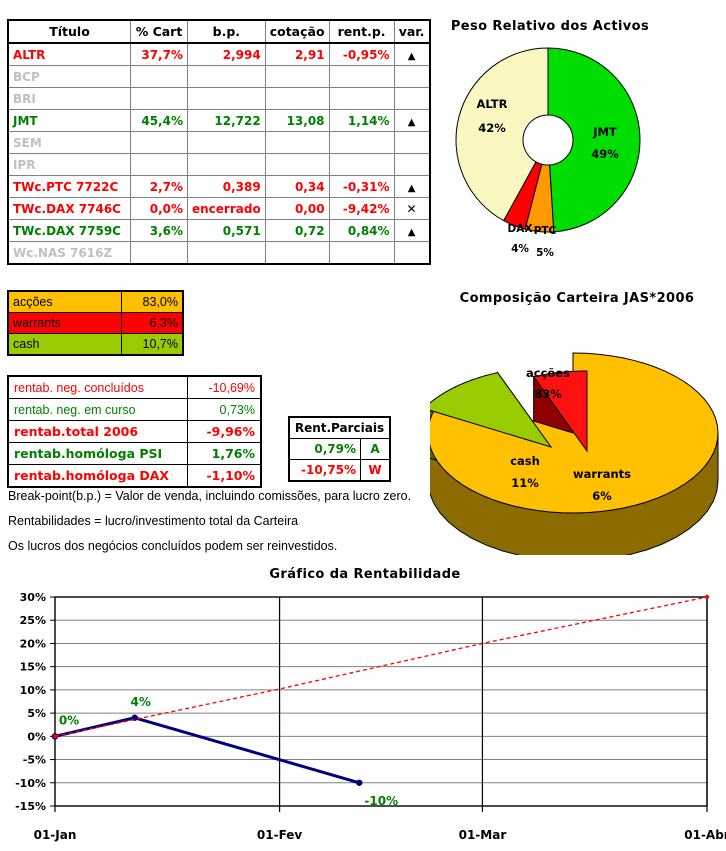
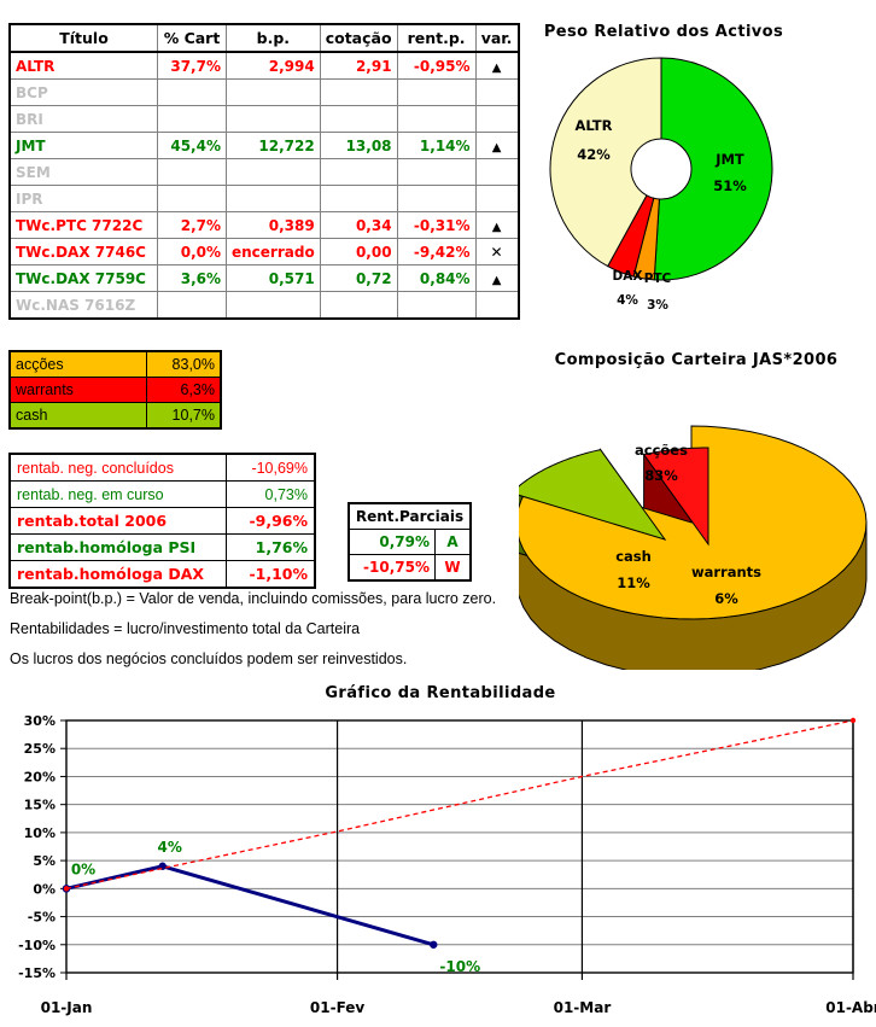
Peso Relativo dos Activos/JMT: 49% -> 51%
Peso Relativo dos Activos/PTC: 5% -> 3%
